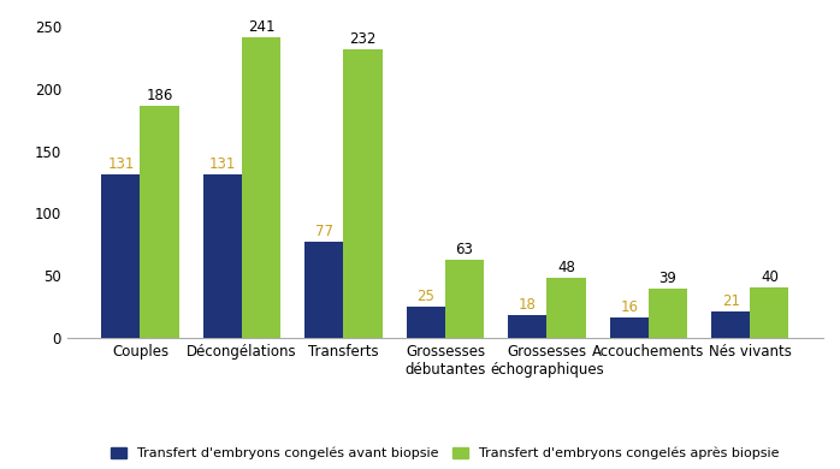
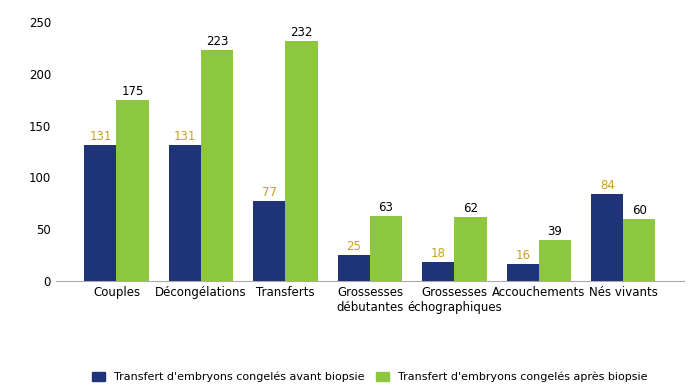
Transfert d'embryons congelés après biopsie/Couples: 186 -> 175
Transfert d'embryons congelés après biopsie/Décongélations: 241 -> 223
Transfert d'embryons congelés après biopsie/Grossesses échographiques: 48 -> 62
Transfert d'embryons congelés avant biopsie/Nés vivants: 21 -> 84
Transfert d'embryons congelés après biopsie/Nés vivants: 40 -> 60
